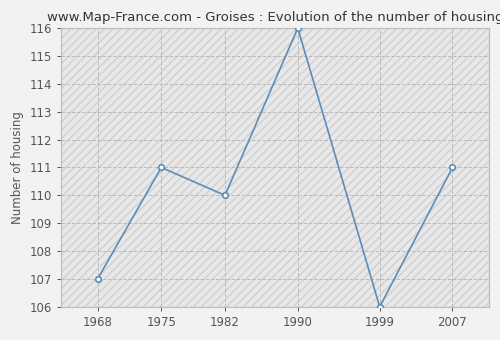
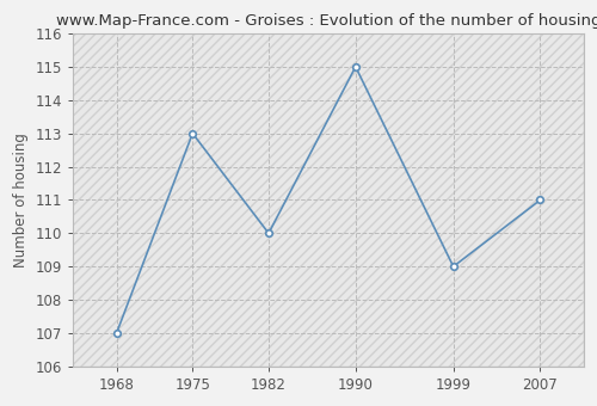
1975: 111 -> 113
1990: 116 -> 115
1999: 106 -> 109
